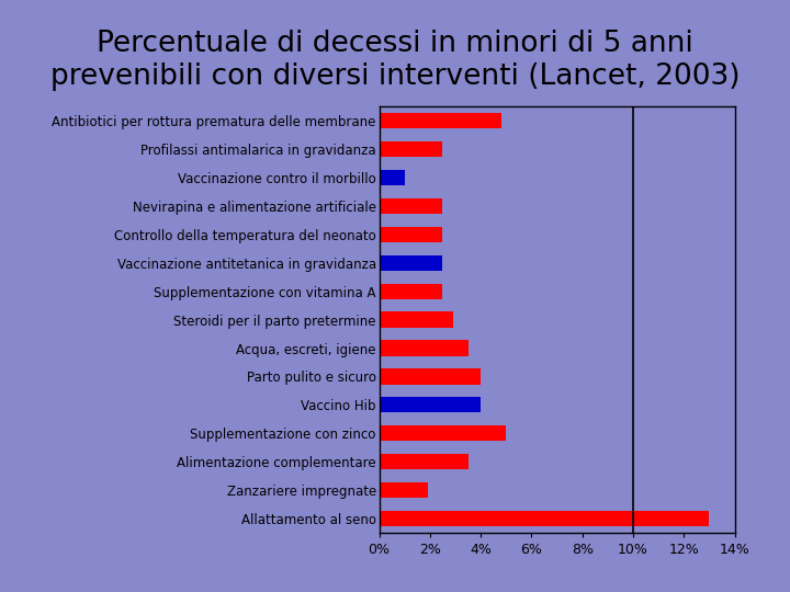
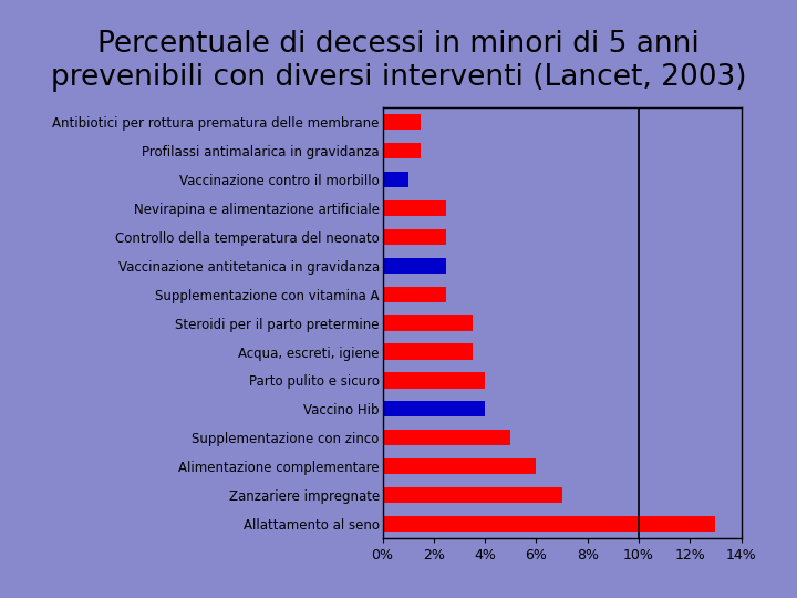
Antibiotici per rottura prematura delle membrane: 4.8% -> 1.5%
Profilassi antimalarica in gravidanza: 2.5% -> 1.5%
Steroidi per il parto pretermine: 2.9% -> 3.5%
Alimentazione complementare: 3.5% -> 6.0%
Zanzariere impregnate: 1.9% -> 7.0%
